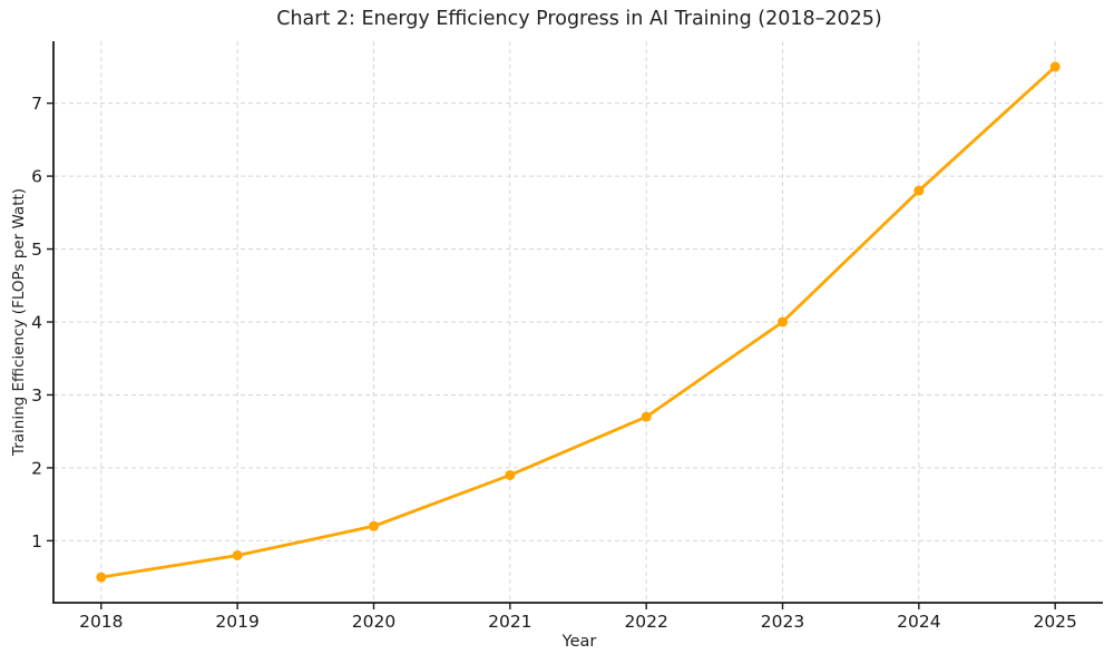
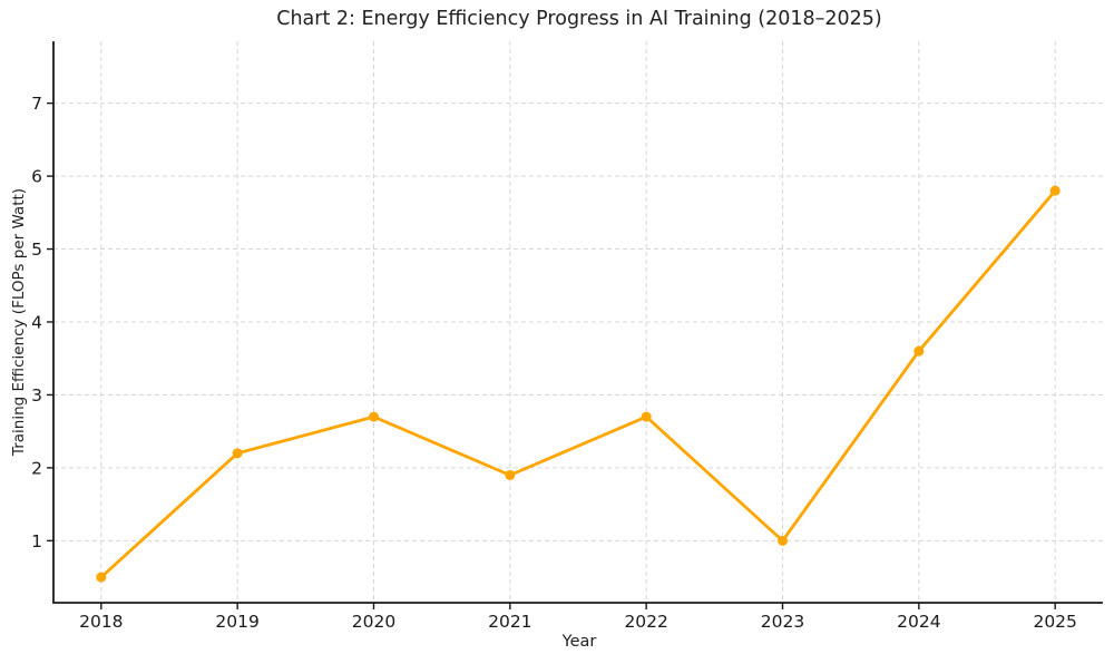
2019: 0.8 -> 2.2
2020: 1.2 -> 2.7
2023: 4.0 -> 1.0
2024: 5.8 -> 3.6
2025: 7.5 -> 5.8
